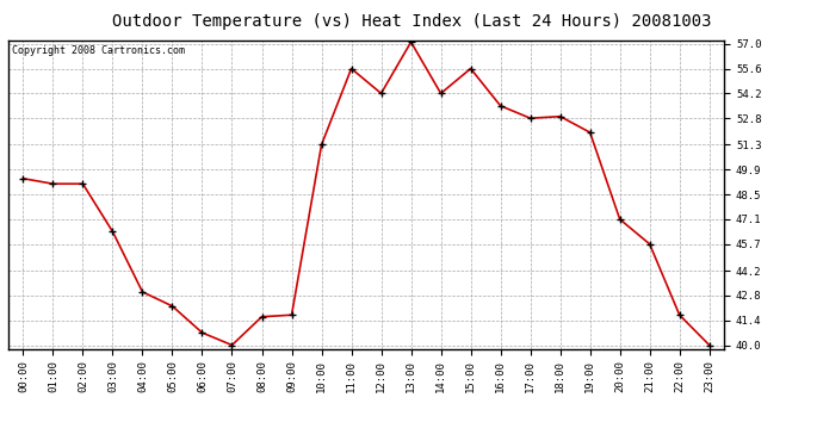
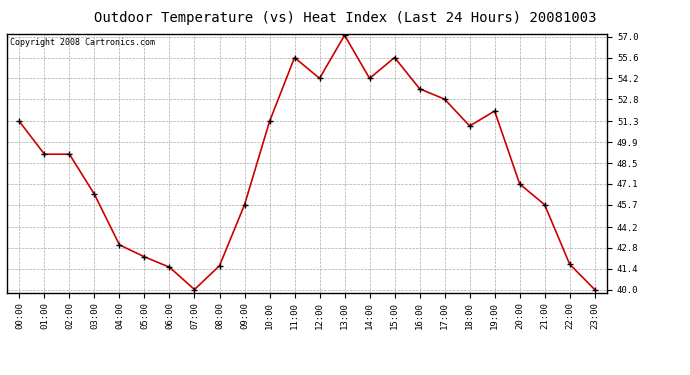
00:00: 49.4 -> 51.3
06:00: 40.7 -> 41.5
09:00: 41.7 -> 45.7
18:00: 52.9 -> 51.0
